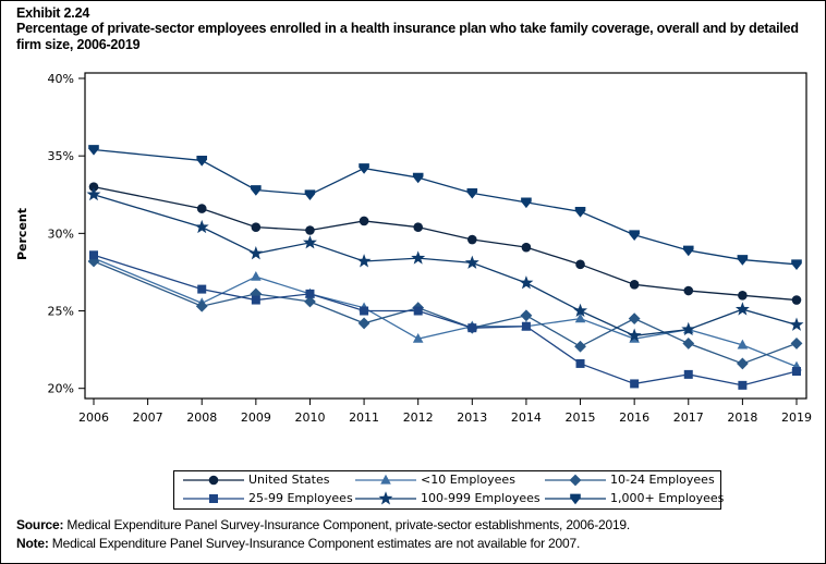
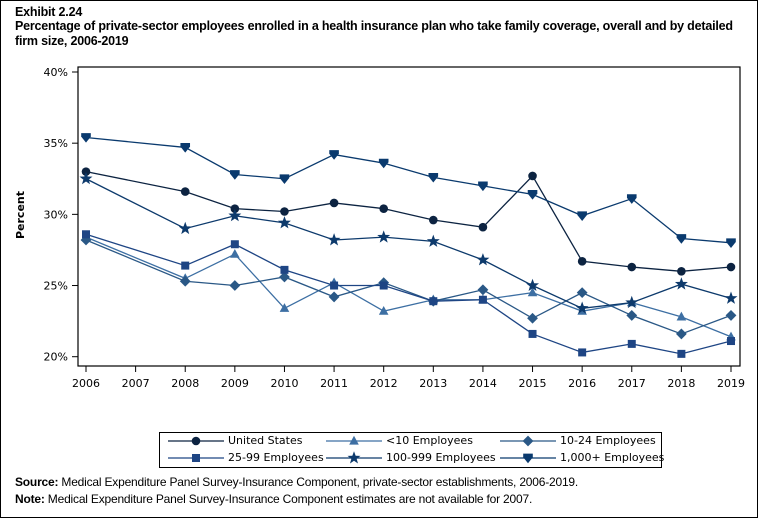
100-999 Employees/2008: 30.4% -> 29.0%
10-24 Employees/2009: 26.1% -> 25.0%
25-99 Employees/2009: 25.7% -> 27.9%
100-999 Employees/2009: 28.7% -> 29.9%
<10 Employees/2010: 26.1% -> 23.4%
United States/2015: 28.0% -> 32.7%
1,000+ Employees/2017: 28.9% -> 31.1%
United States/2019: 25.7% -> 26.3%
